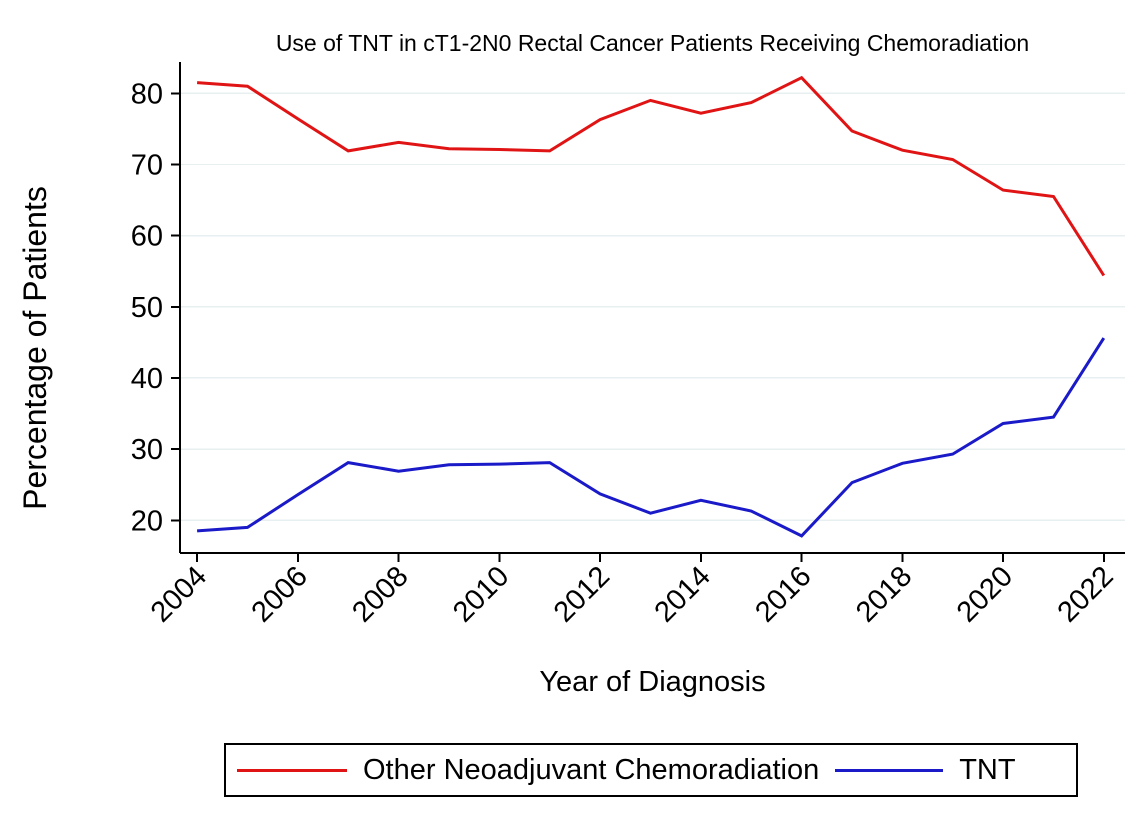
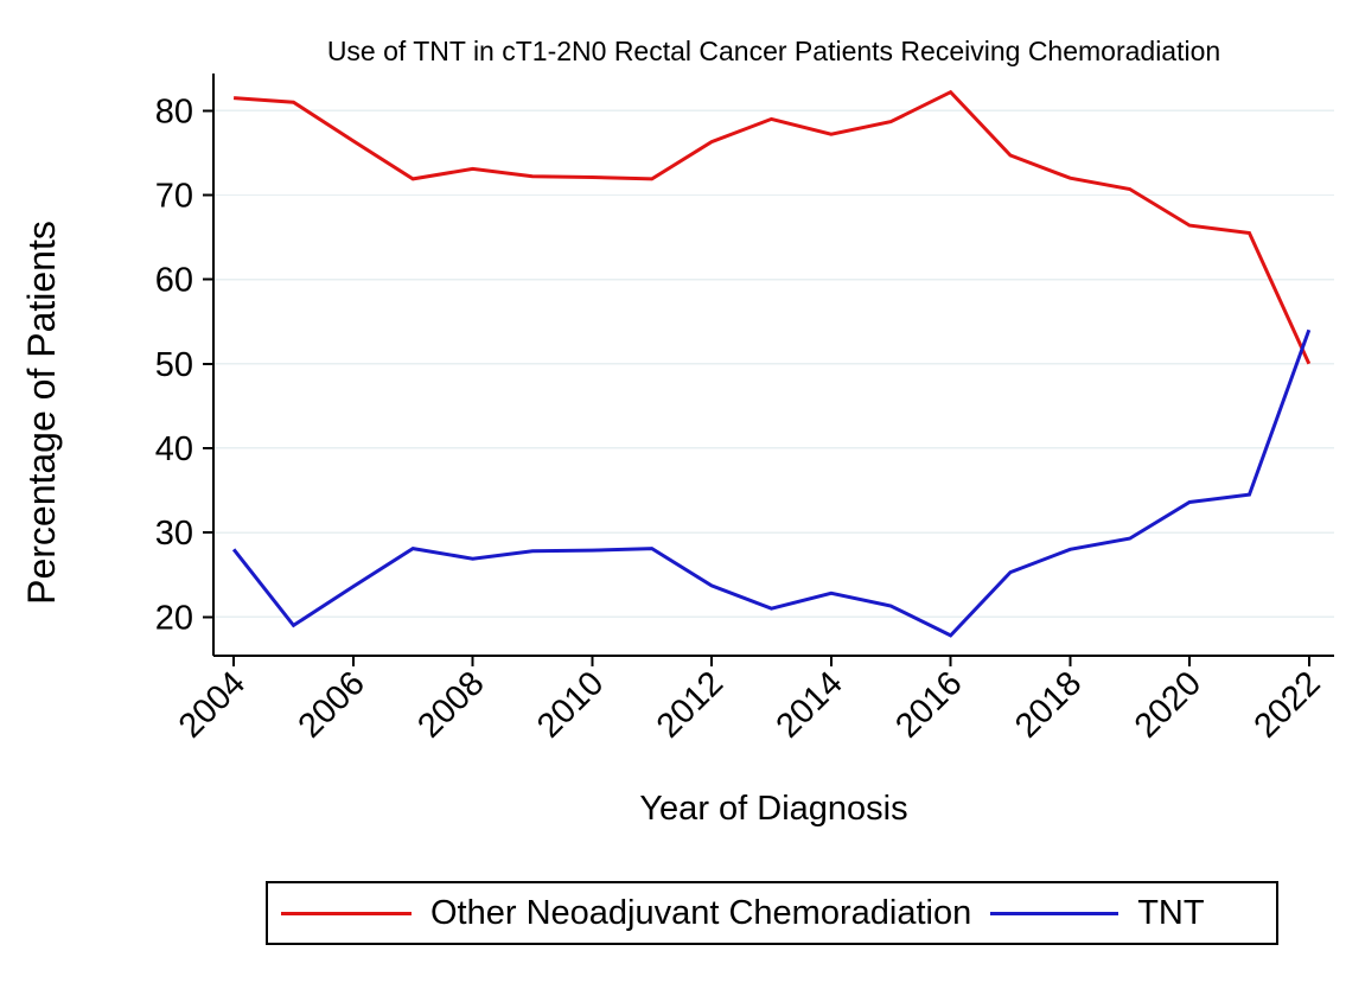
TNT/2004: 18 -> 28
Other Neoadjuvant Chemoradiation/2022: 54 -> 50
TNT/2022: 46 -> 54
